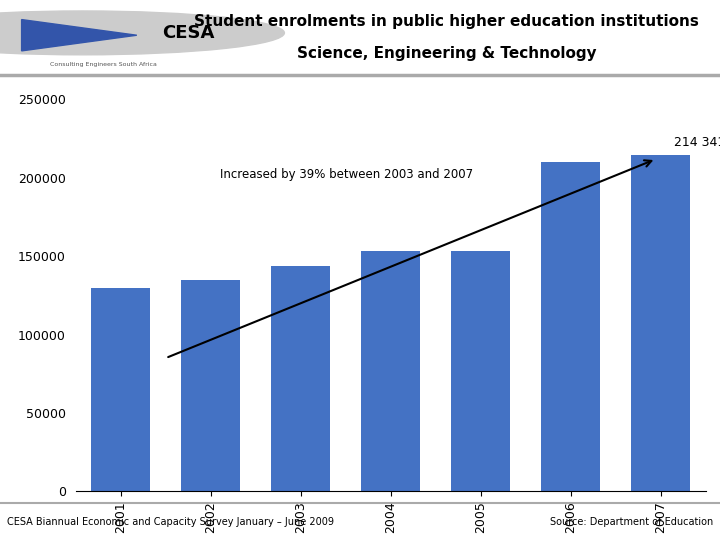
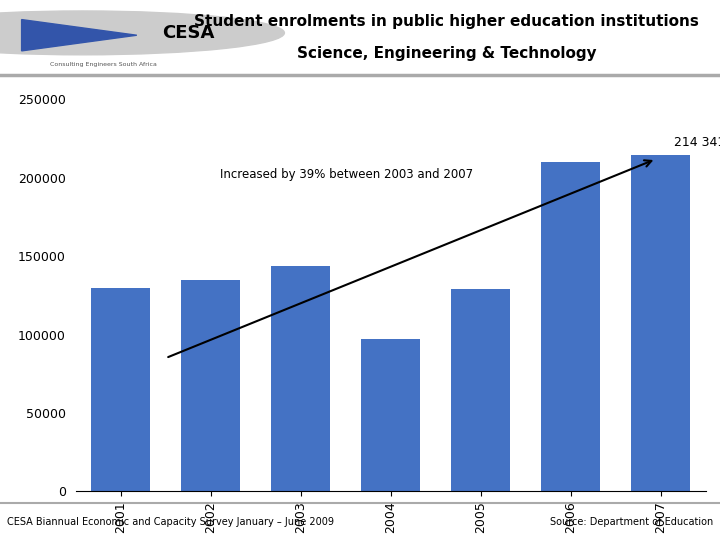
2004: 153000 -> 97000
2005: 154000 -> 129000
